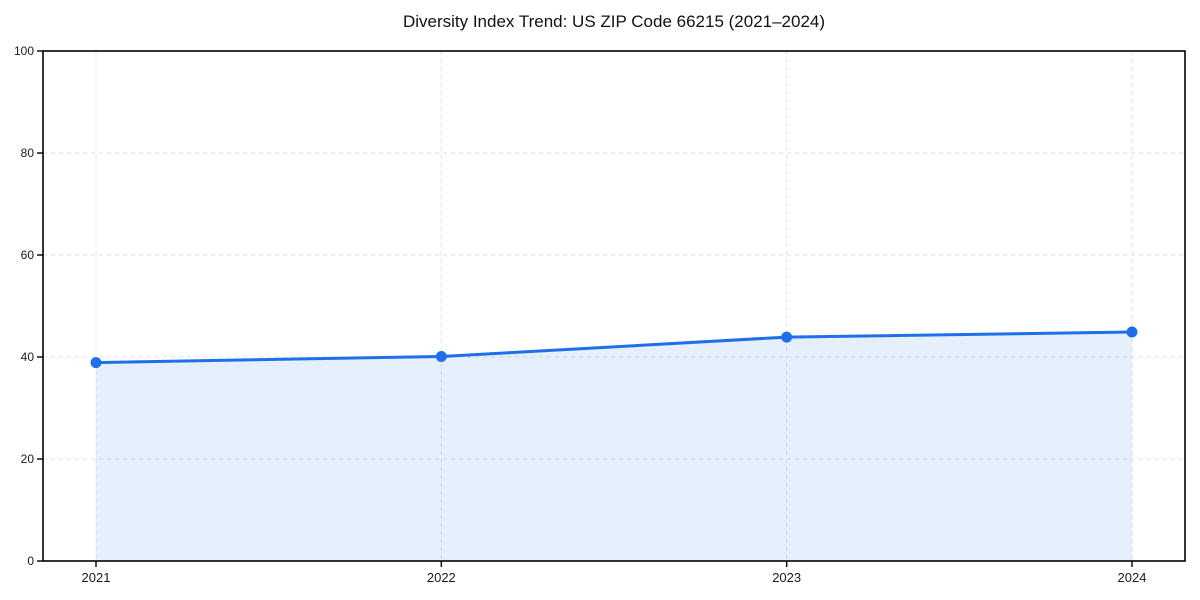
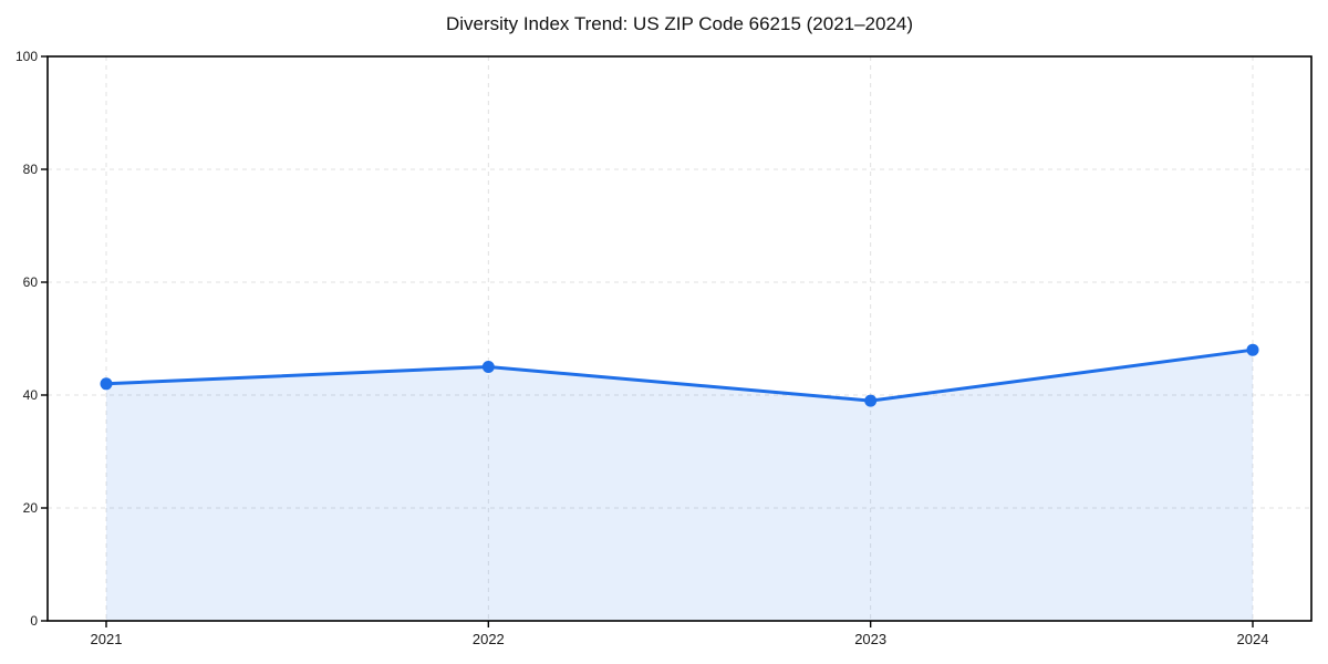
2021: 39 -> 42
2022: 40 -> 45
2023: 44 -> 39
2024: 45 -> 48
